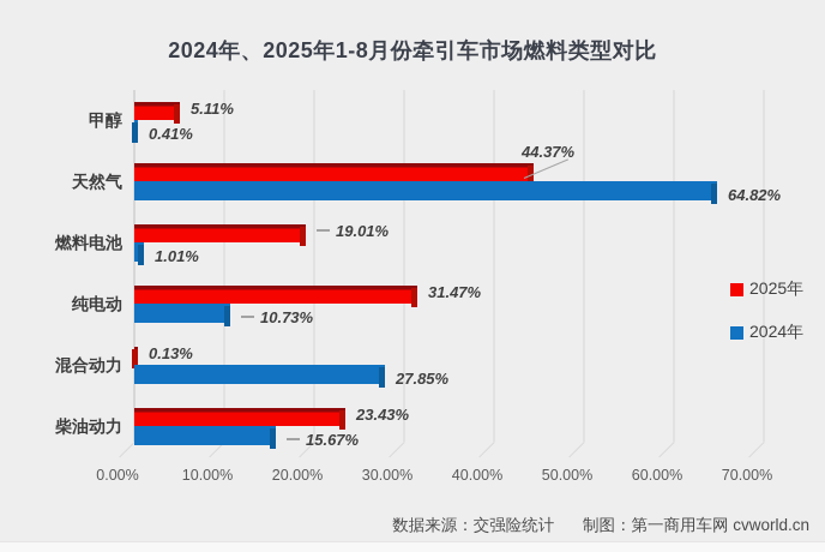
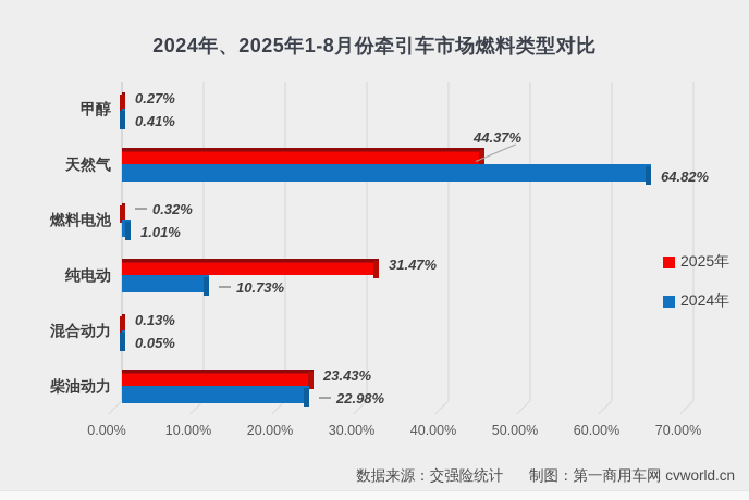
2025年/甲醇: 5.11% -> 0.27%
2025年/燃料电池: 19.01% -> 0.32%
2024年/混合动力: 27.85% -> 0.05%
2024年/柴油动力: 15.67% -> 22.98%
